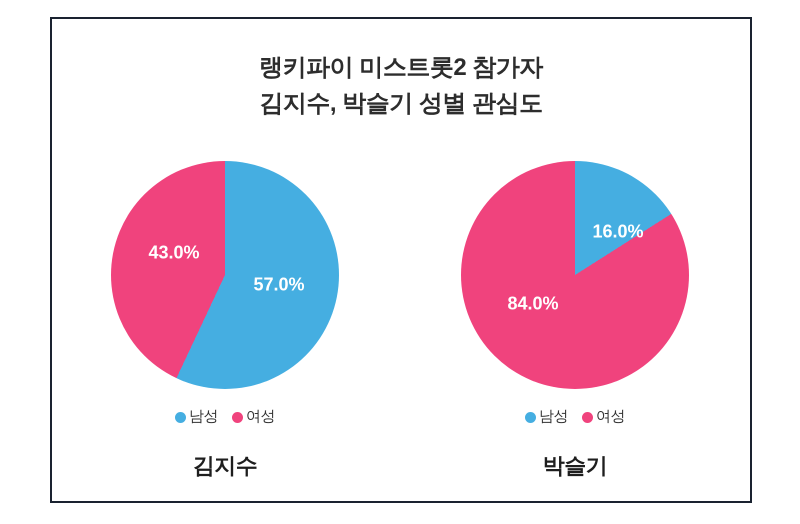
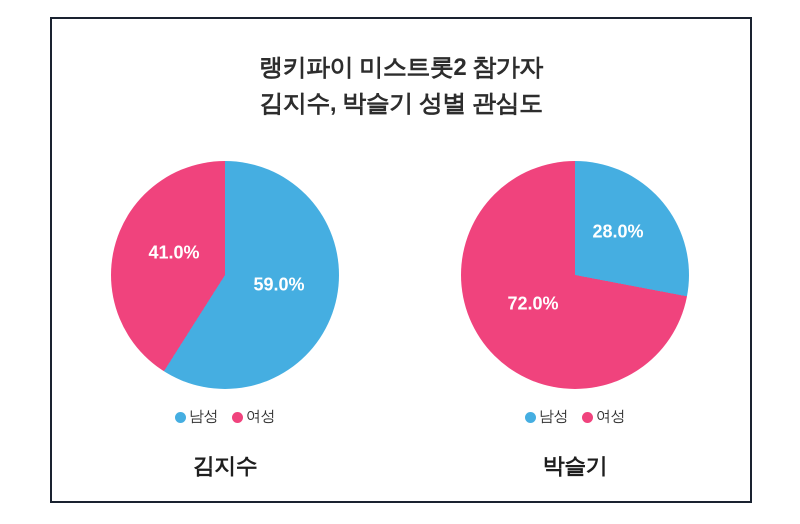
김지수/남성: 57.0% -> 59.0%
김지수/여성: 43.0% -> 41.0%
박슬기/남성: 16.0% -> 28.0%
박슬기/여성: 84.0% -> 72.0%
